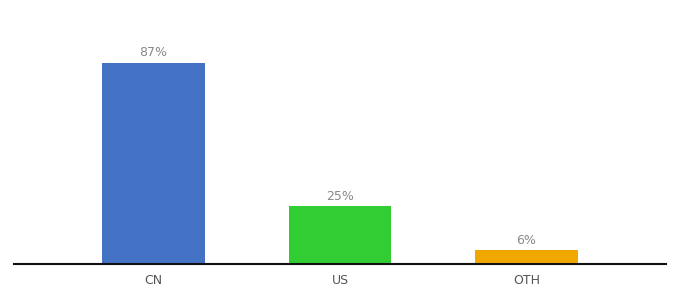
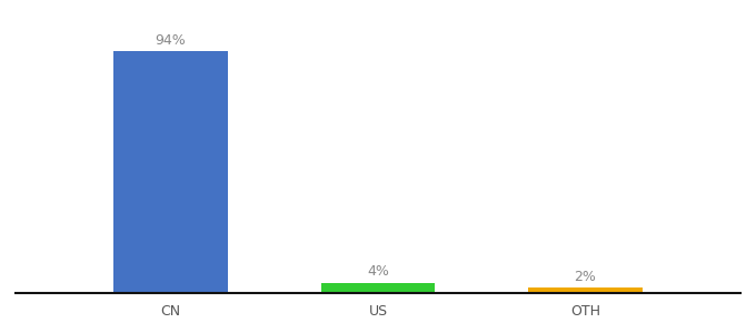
CN: 87% -> 94%
US: 25% -> 4%
OTH: 6% -> 2%
